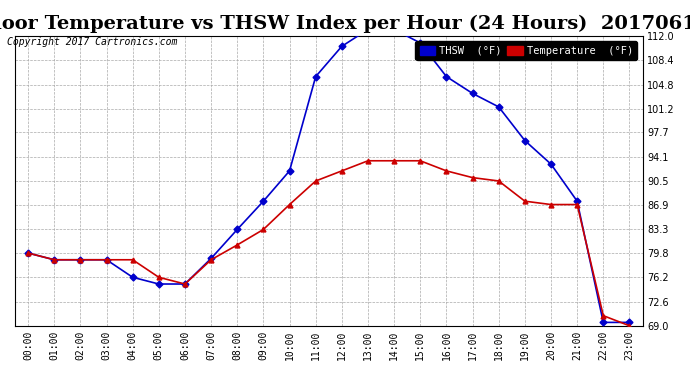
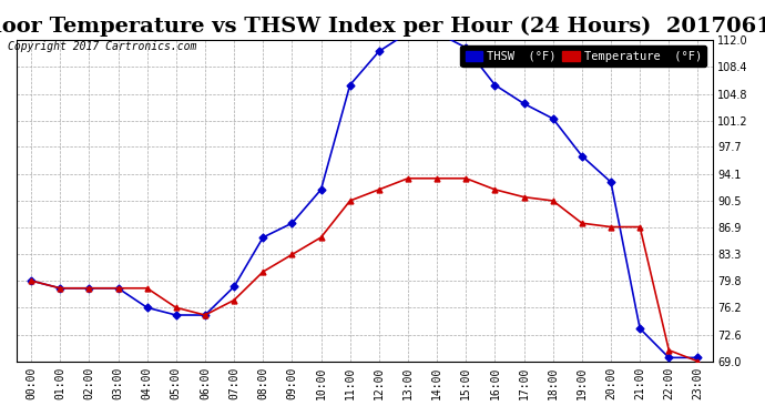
Temperature (°F)/07:00: 78.8 -> 77.2
THSW (°F)/08:00: 83.3 -> 85.6
Temperature (°F)/10:00: 87.0 -> 85.6
THSW (°F)/21:00: 87.5 -> 73.4
